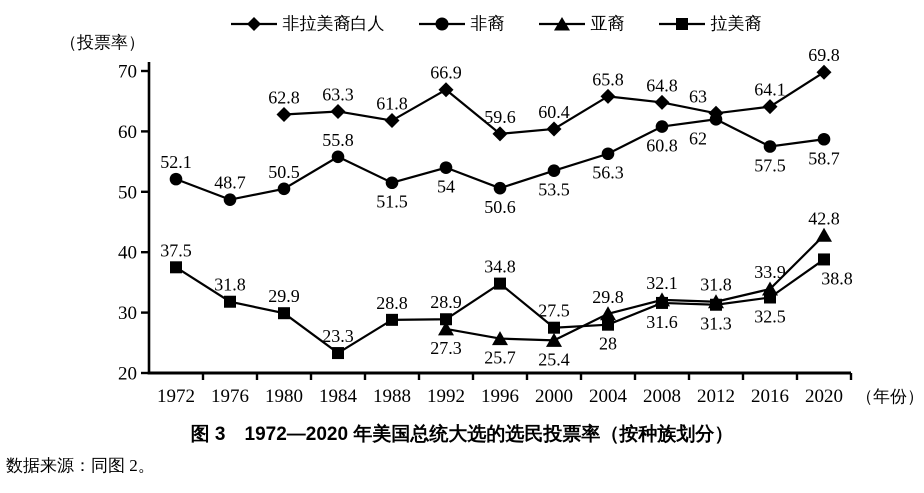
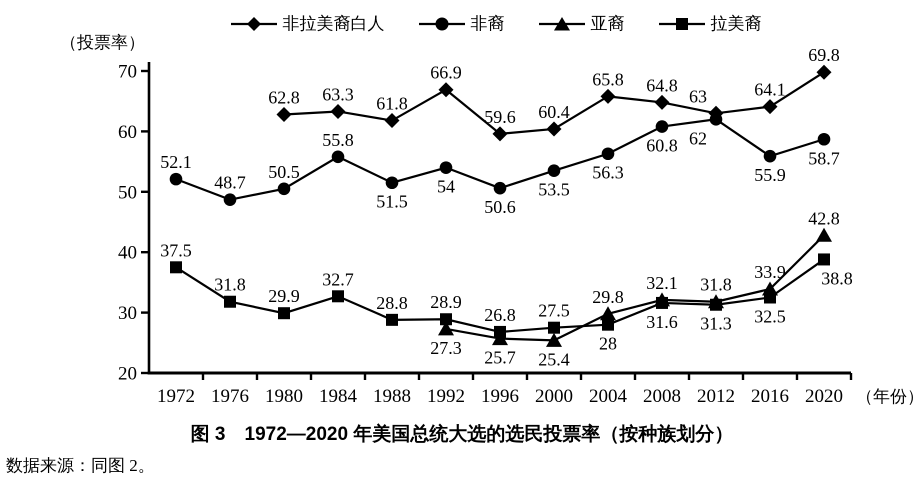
拉美裔/1984: 23.3 -> 32.7
拉美裔/1996: 34.8 -> 26.8
非裔/2016: 57.5 -> 55.9
